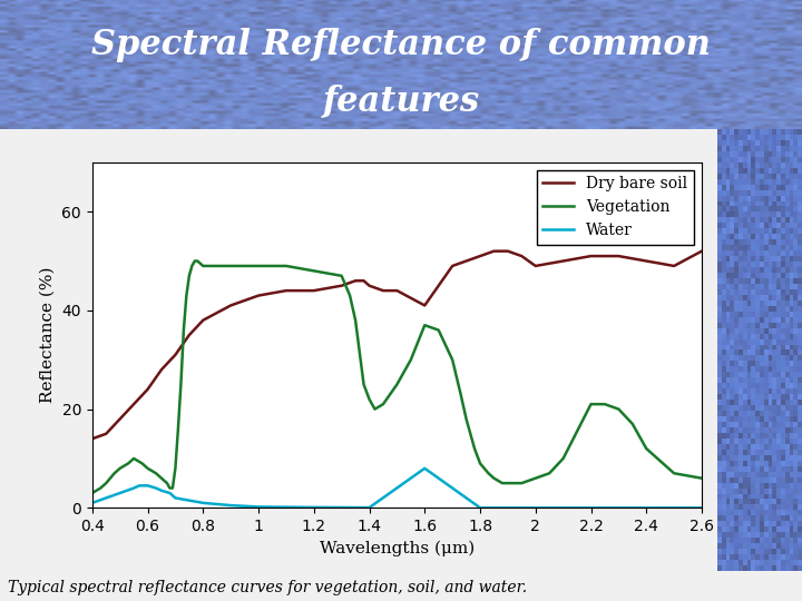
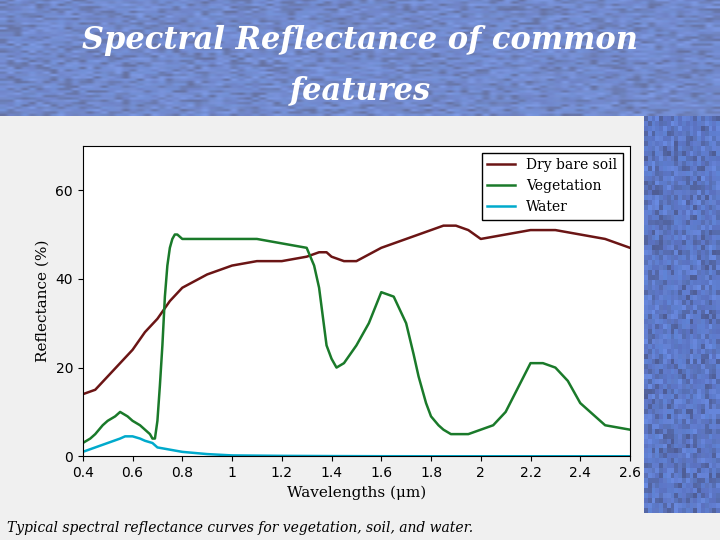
Dry bare soil/1.6: 41 -> 47
Water/1.6: 8.0 -> 0.0
Dry bare soil/2.6: 52 -> 47
